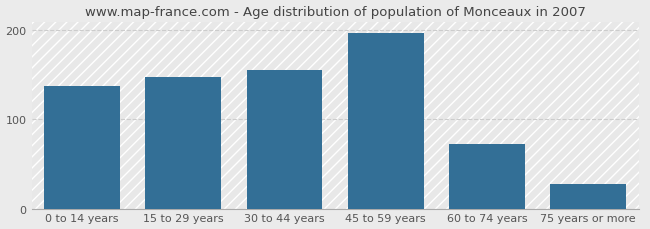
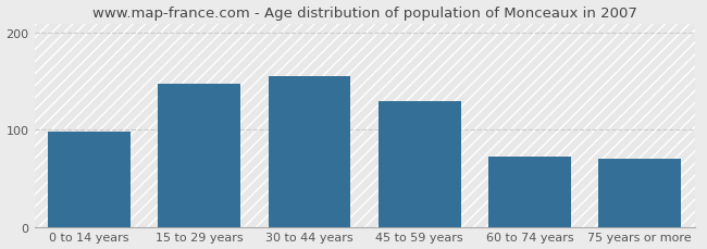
0 to 14 years: 138 -> 98
45 to 59 years: 197 -> 130
75 years or more: 28 -> 70
